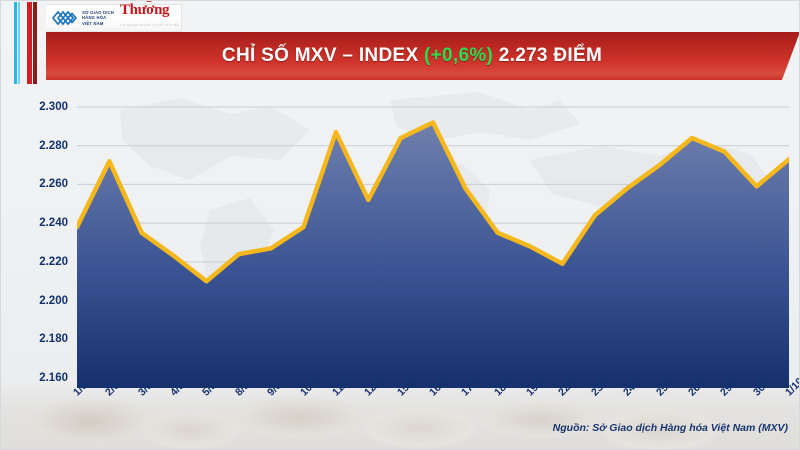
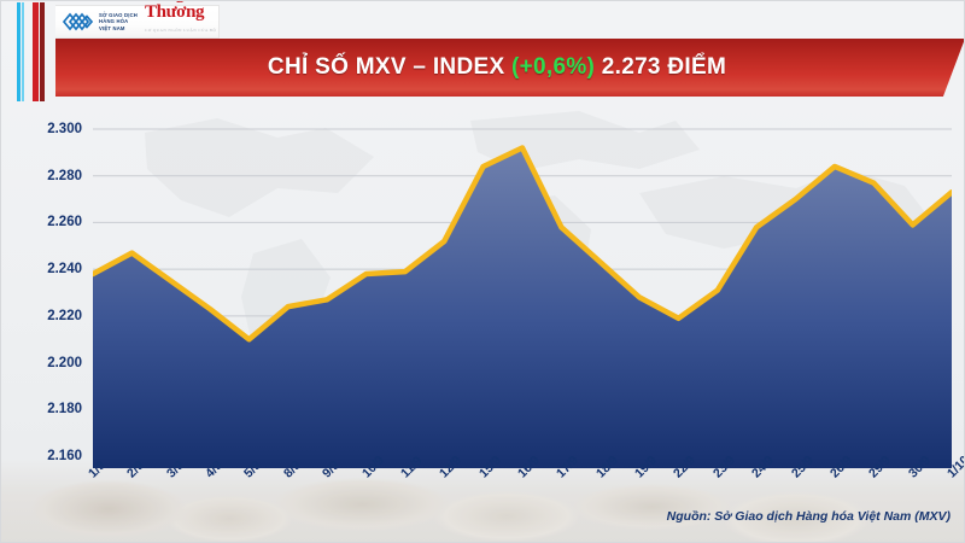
2/9: 2272 -> 2247
11/9: 2287 -> 2239
18/9: 2235 -> 2243
23/9: 2244 -> 2231
